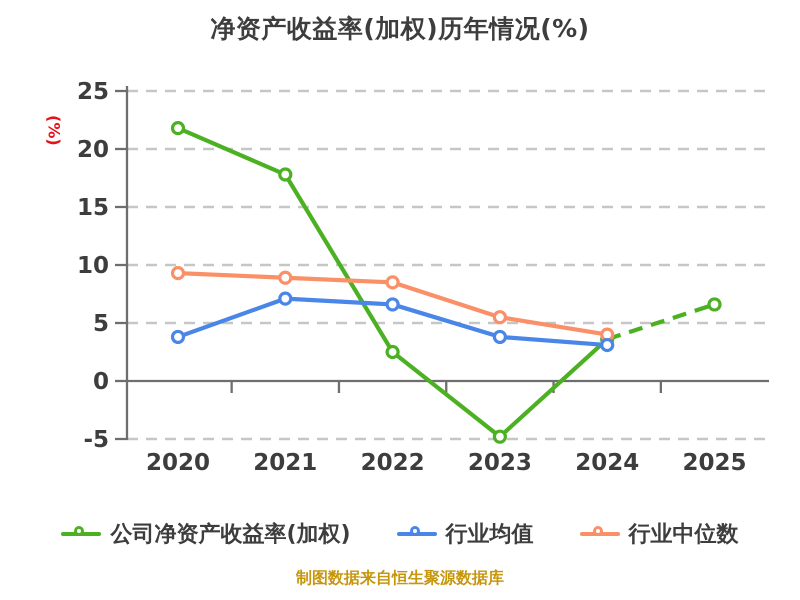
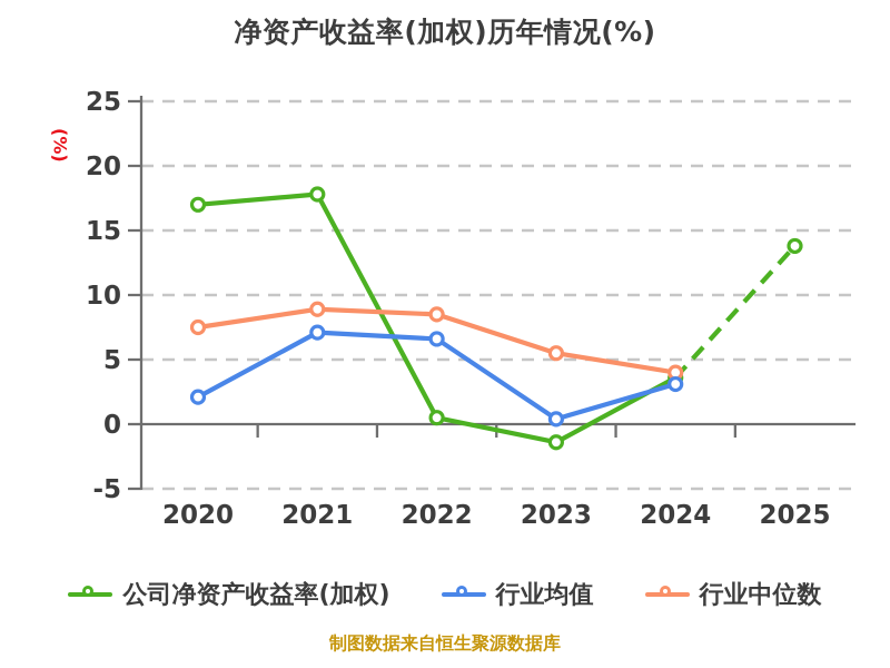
公司净资产收益率(加权)/2020: 21.8 -> 17.0
行业均值/2020: 3.8 -> 2.1
行业中位数/2020: 9.3 -> 7.5
公司净资产收益率(加权)/2022: 2.5 -> 0.5
公司净资产收益率(加权)/2023: -4.8 -> -1.4
行业均值/2023: 3.8 -> 0.4
公司净资产收益率(加权)/2025: 6.6 -> 13.8
